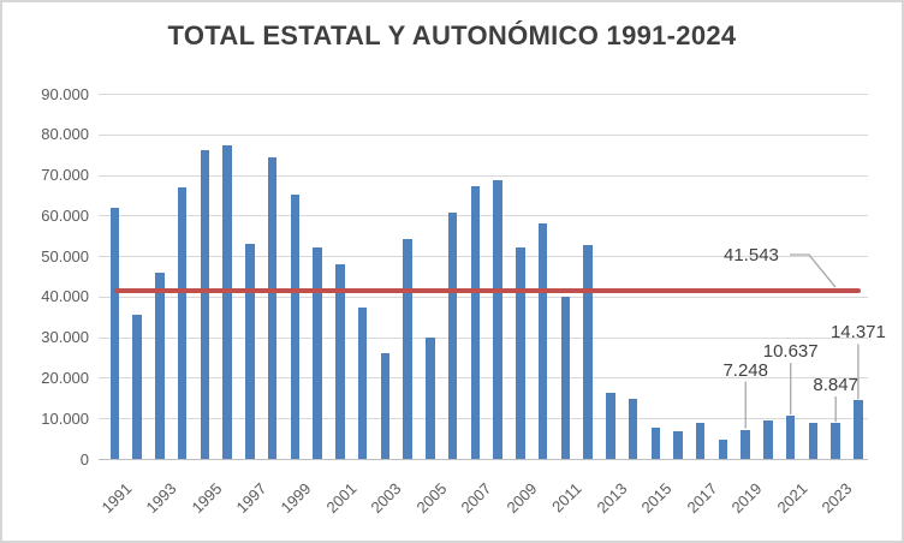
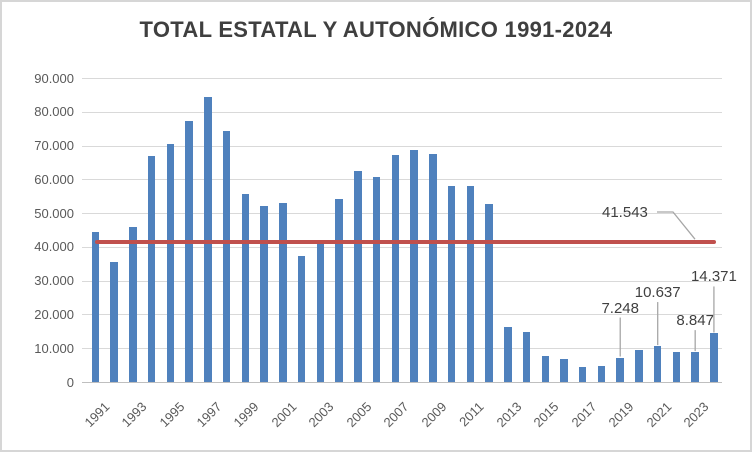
1991: 62000 -> 44000
1995: 76000 -> 70000
1997: 53000 -> 84000
1999: 65000 -> 56000
2001: 48000 -> 53000
2003: 26000 -> 41000
2005: 30000 -> 62000
2009: 52000 -> 67000
2011: 40000 -> 58000
2017: 9000 -> 4000
